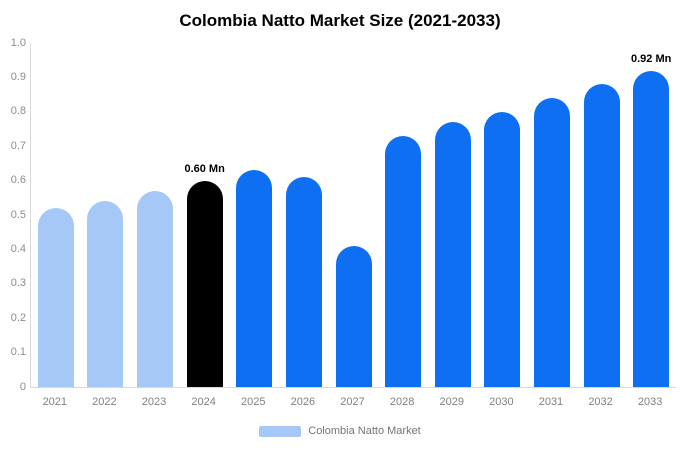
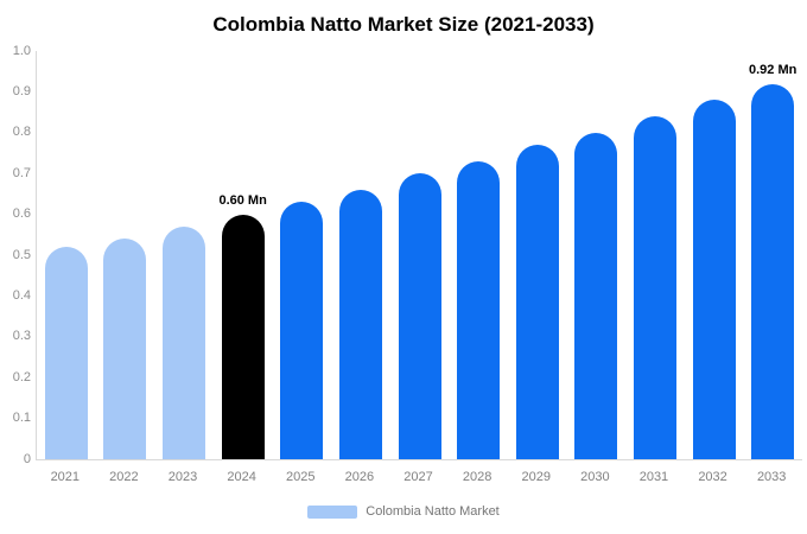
2026: 0.61 -> 0.66
2027: 0.41 -> 0.70
